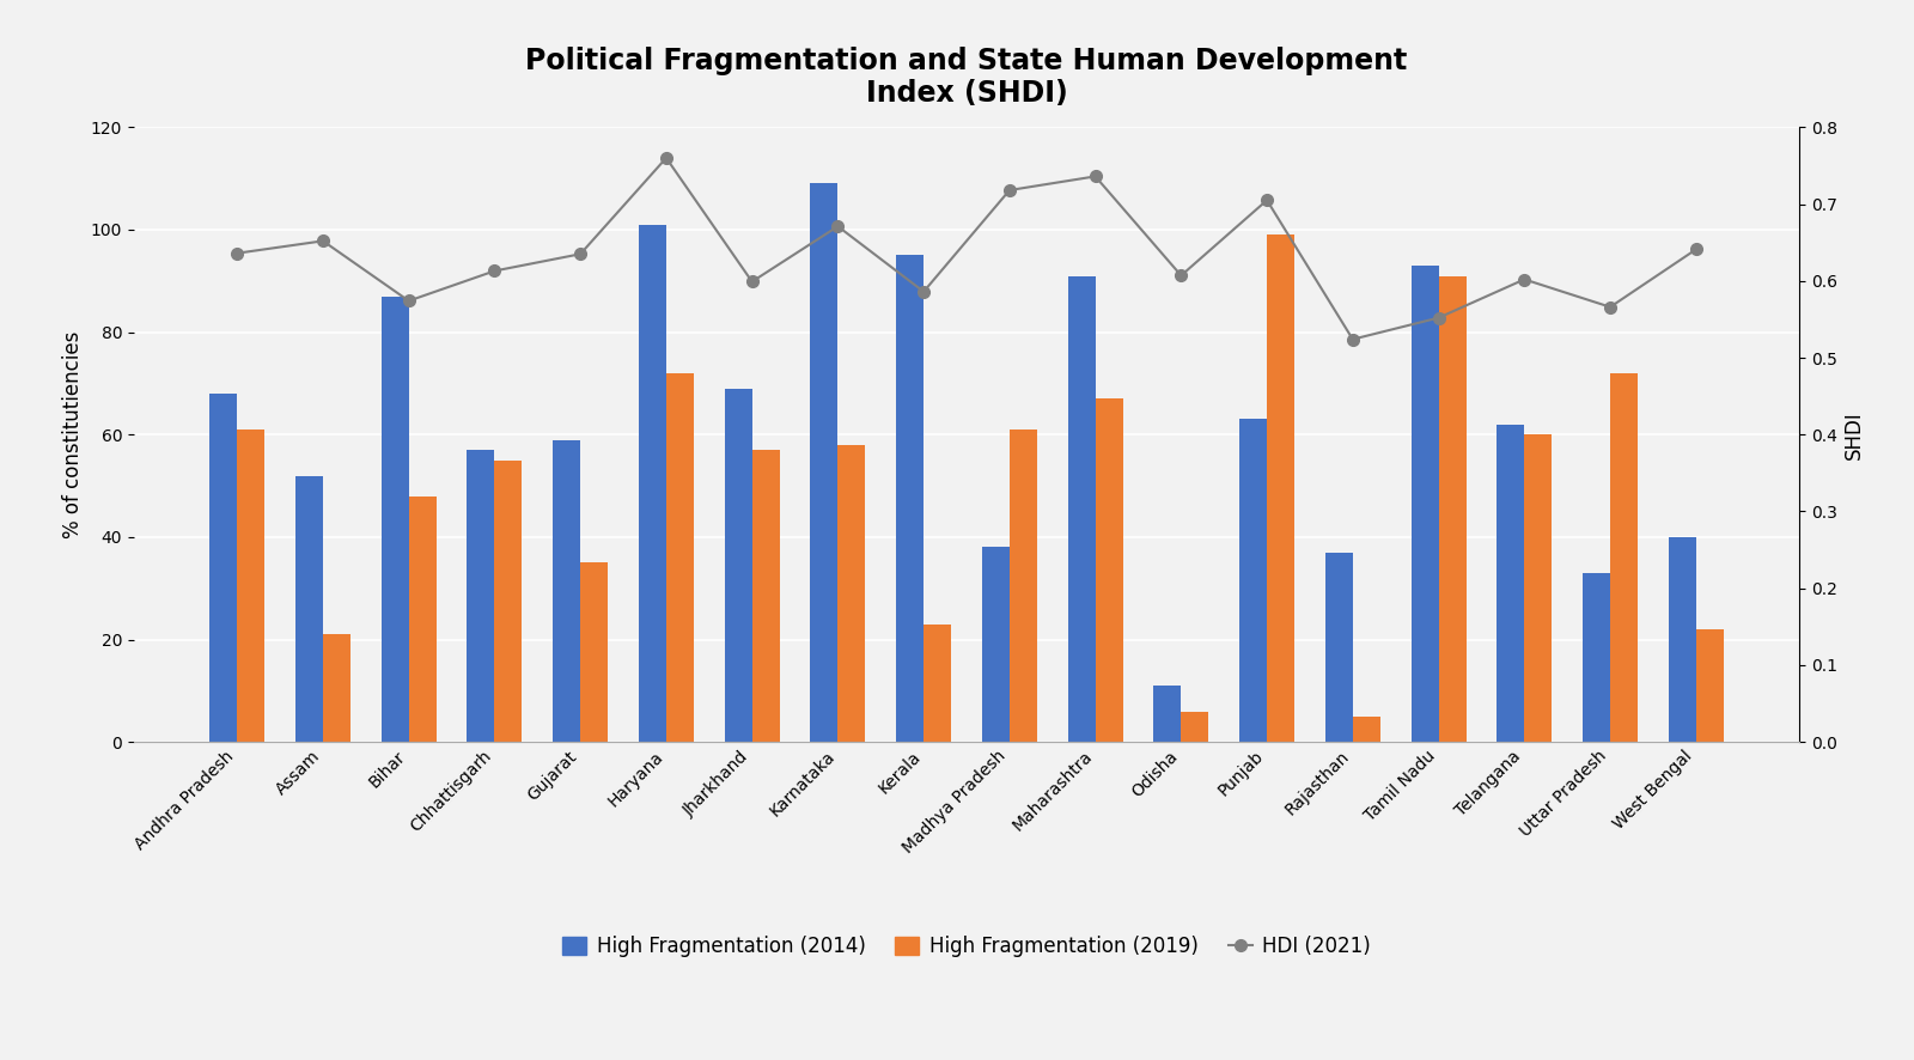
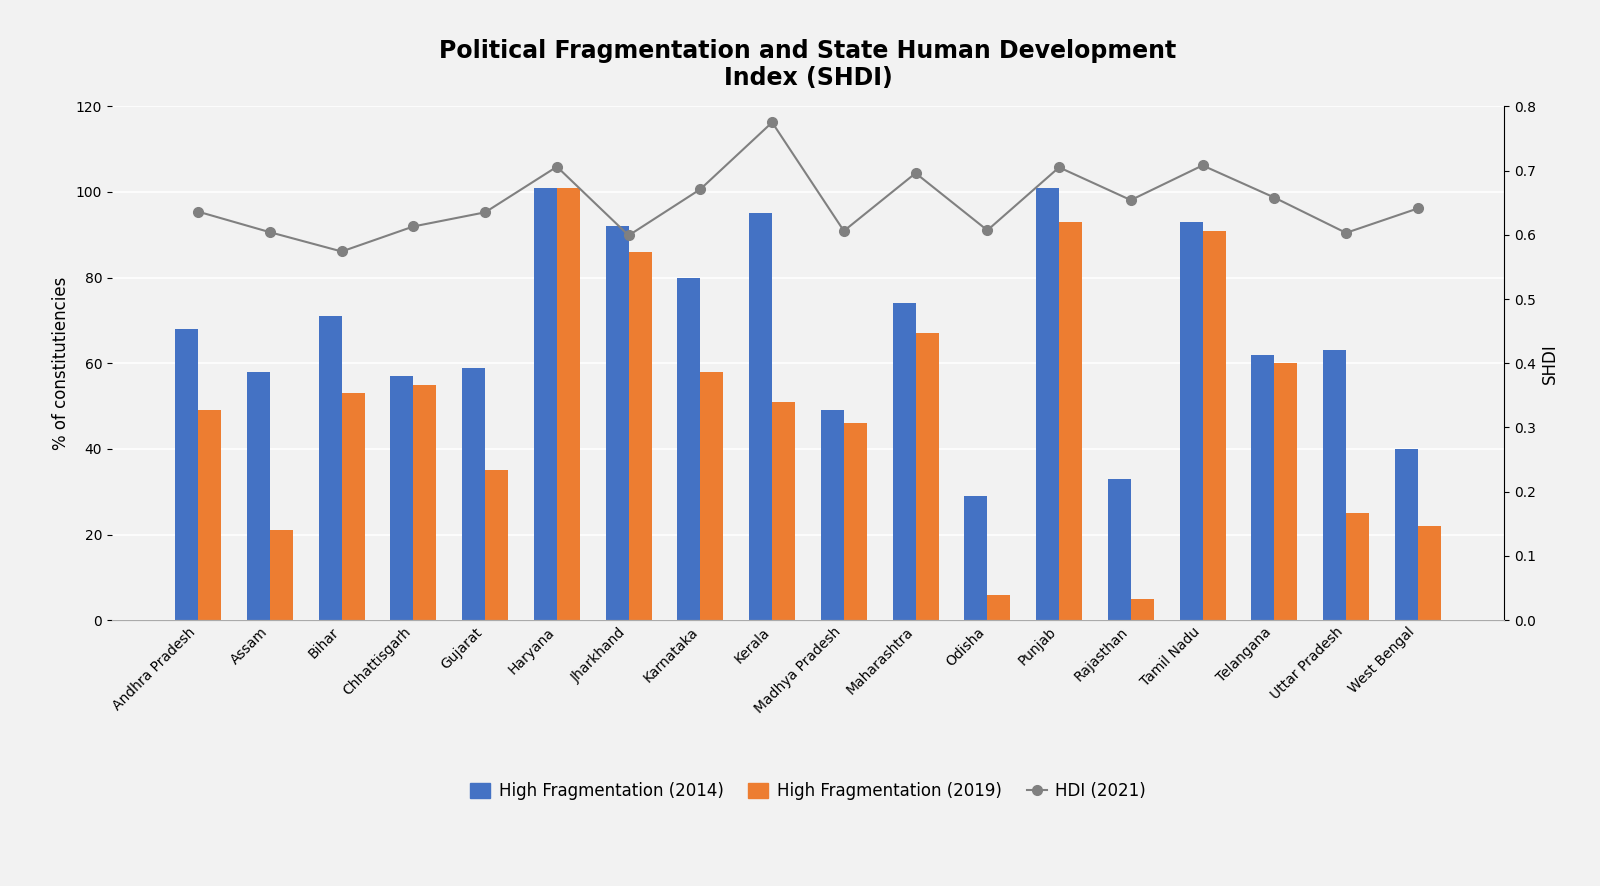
High Fragmentation (2019)/Andhra Pradesh: 61 -> 49
High Fragmentation (2014)/Assam: 52 -> 58
HDI (2021)/Assam: 0.652 -> 0.604
High Fragmentation (2014)/Bihar: 87 -> 71
High Fragmentation (2019)/Bihar: 48 -> 53
HDI (2021)/Haryana: 0.760 -> 0.706
High Fragmentation (2019)/Haryana: 72 -> 101
High Fragmentation (2014)/Jharkhand: 69 -> 92
High Fragmentation (2019)/Jharkhand: 57 -> 86
High Fragmentation (2014)/Karnataka: 109 -> 80
HDI (2021)/Kerala: 0.586 -> 0.775
High Fragmentation (2019)/Kerala: 23 -> 51
High Fragmentation (2014)/Madhya Pradesh: 38 -> 49
HDI (2021)/Madhya Pradesh: 0.718 -> 0.606
High Fragmentation (2019)/Madhya Pradesh: 61 -> 46
High Fragmentation (2014)/Maharashtra: 91 -> 74
HDI (2021)/Maharashtra: 0.736 -> 0.696
High Fragmentation (2014)/Odisha: 11 -> 29
High Fragmentation (2014)/Punjab: 63 -> 101
High Fragmentation (2019)/Punjab: 99 -> 93
High Fragmentation (2014)/Rajasthan: 37 -> 33
HDI (2021)/Rajasthan: 0.524 -> 0.654
HDI (2021)/Tamil Nadu: 0.552 -> 0.708
HDI (2021)/Telangana: 0.602 -> 0.658
High Fragmentation (2014)/Uttar Pradesh: 33 -> 63
HDI (2021)/Uttar Pradesh: 0.566 -> 0.603
High Fragmentation (2019)/Uttar Pradesh: 72 -> 25
